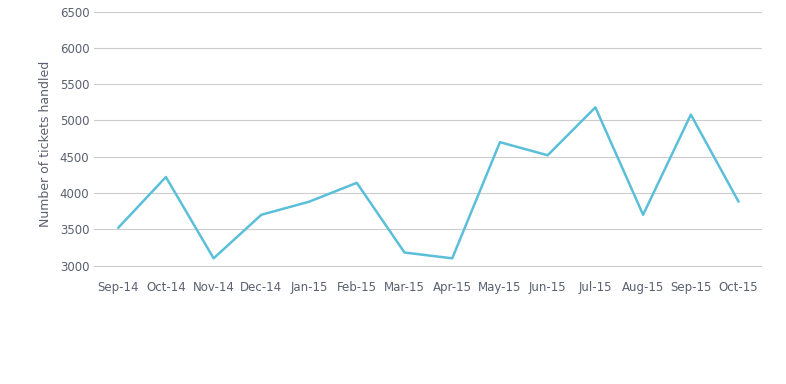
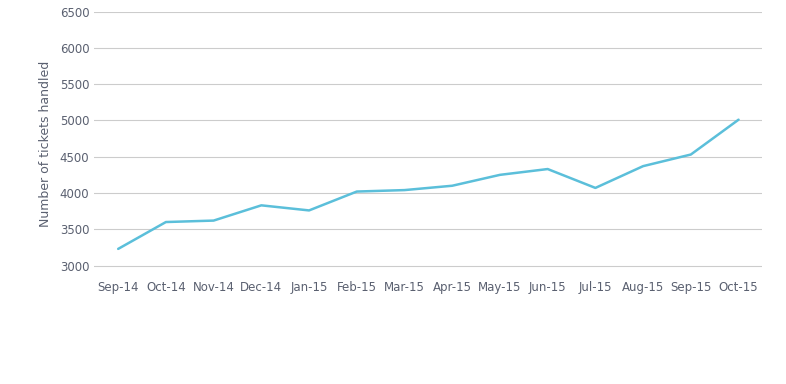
Sep-14: 3520 -> 3230
Oct-14: 4220 -> 3600
Nov-14: 3100 -> 3620
Dec-14: 3700 -> 3830
Jan-15: 3880 -> 3760
Feb-15: 4140 -> 4020
Mar-15: 3180 -> 4040
Apr-15: 3100 -> 4100
May-15: 4700 -> 4250
Jun-15: 4520 -> 4330
Jul-15: 5180 -> 4070
Aug-15: 3700 -> 4370
Sep-15: 5080 -> 4530
Oct-15: 3880 -> 5010
